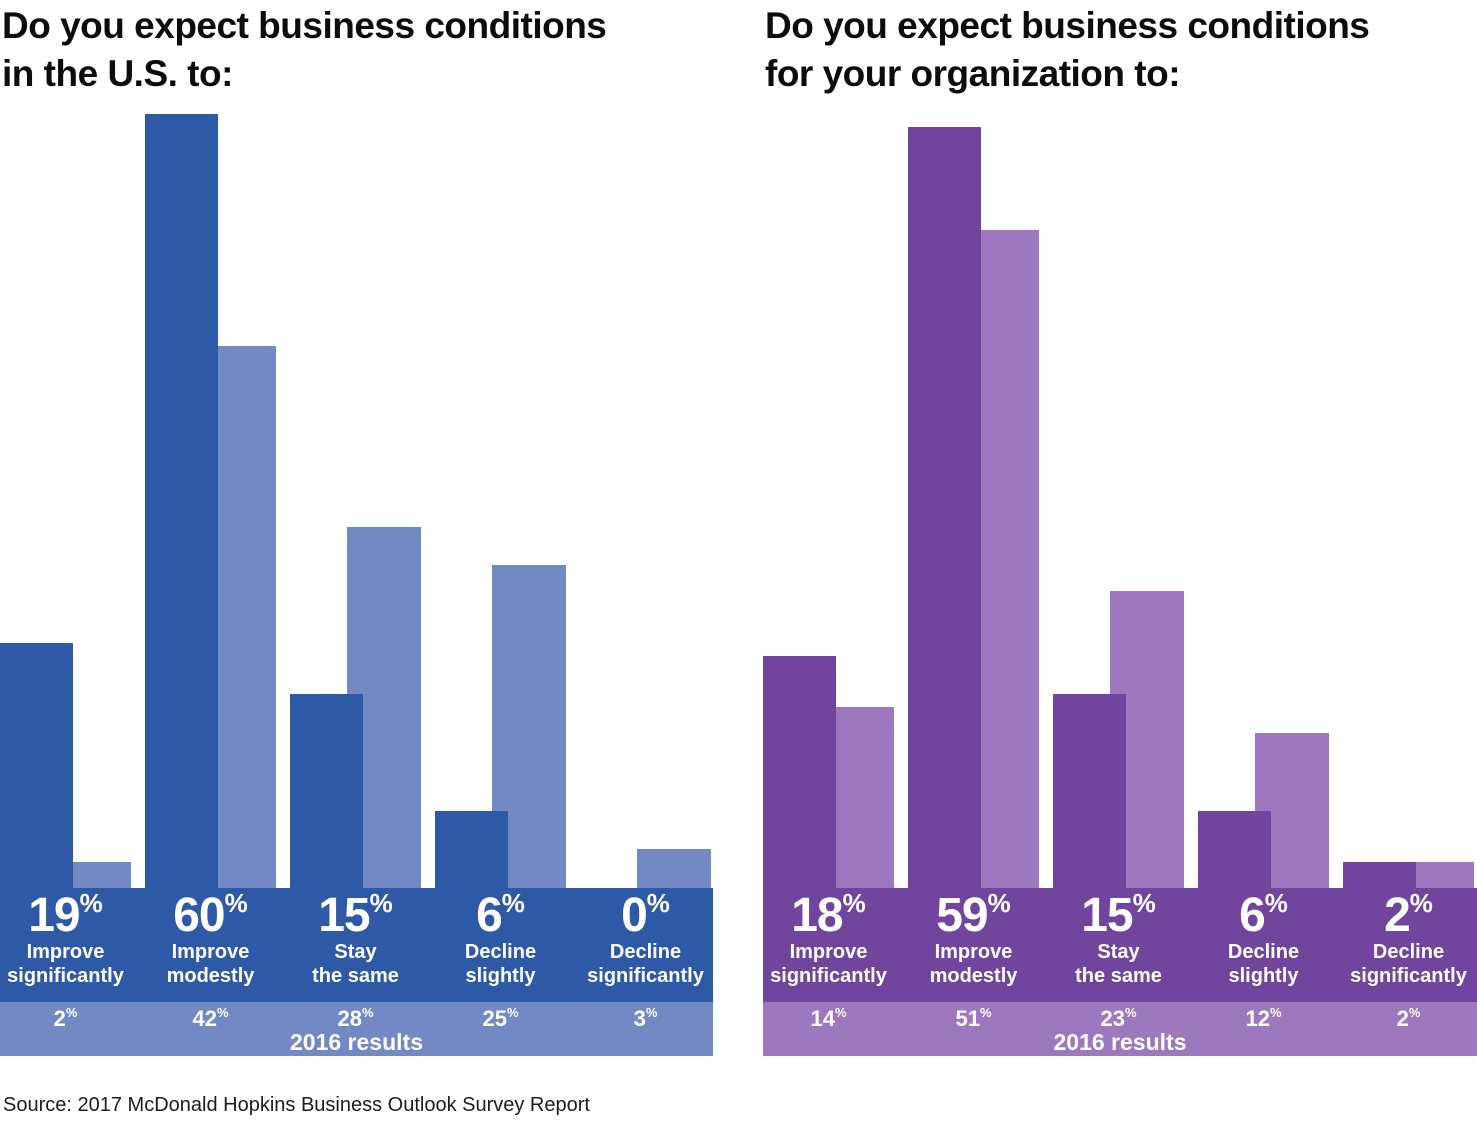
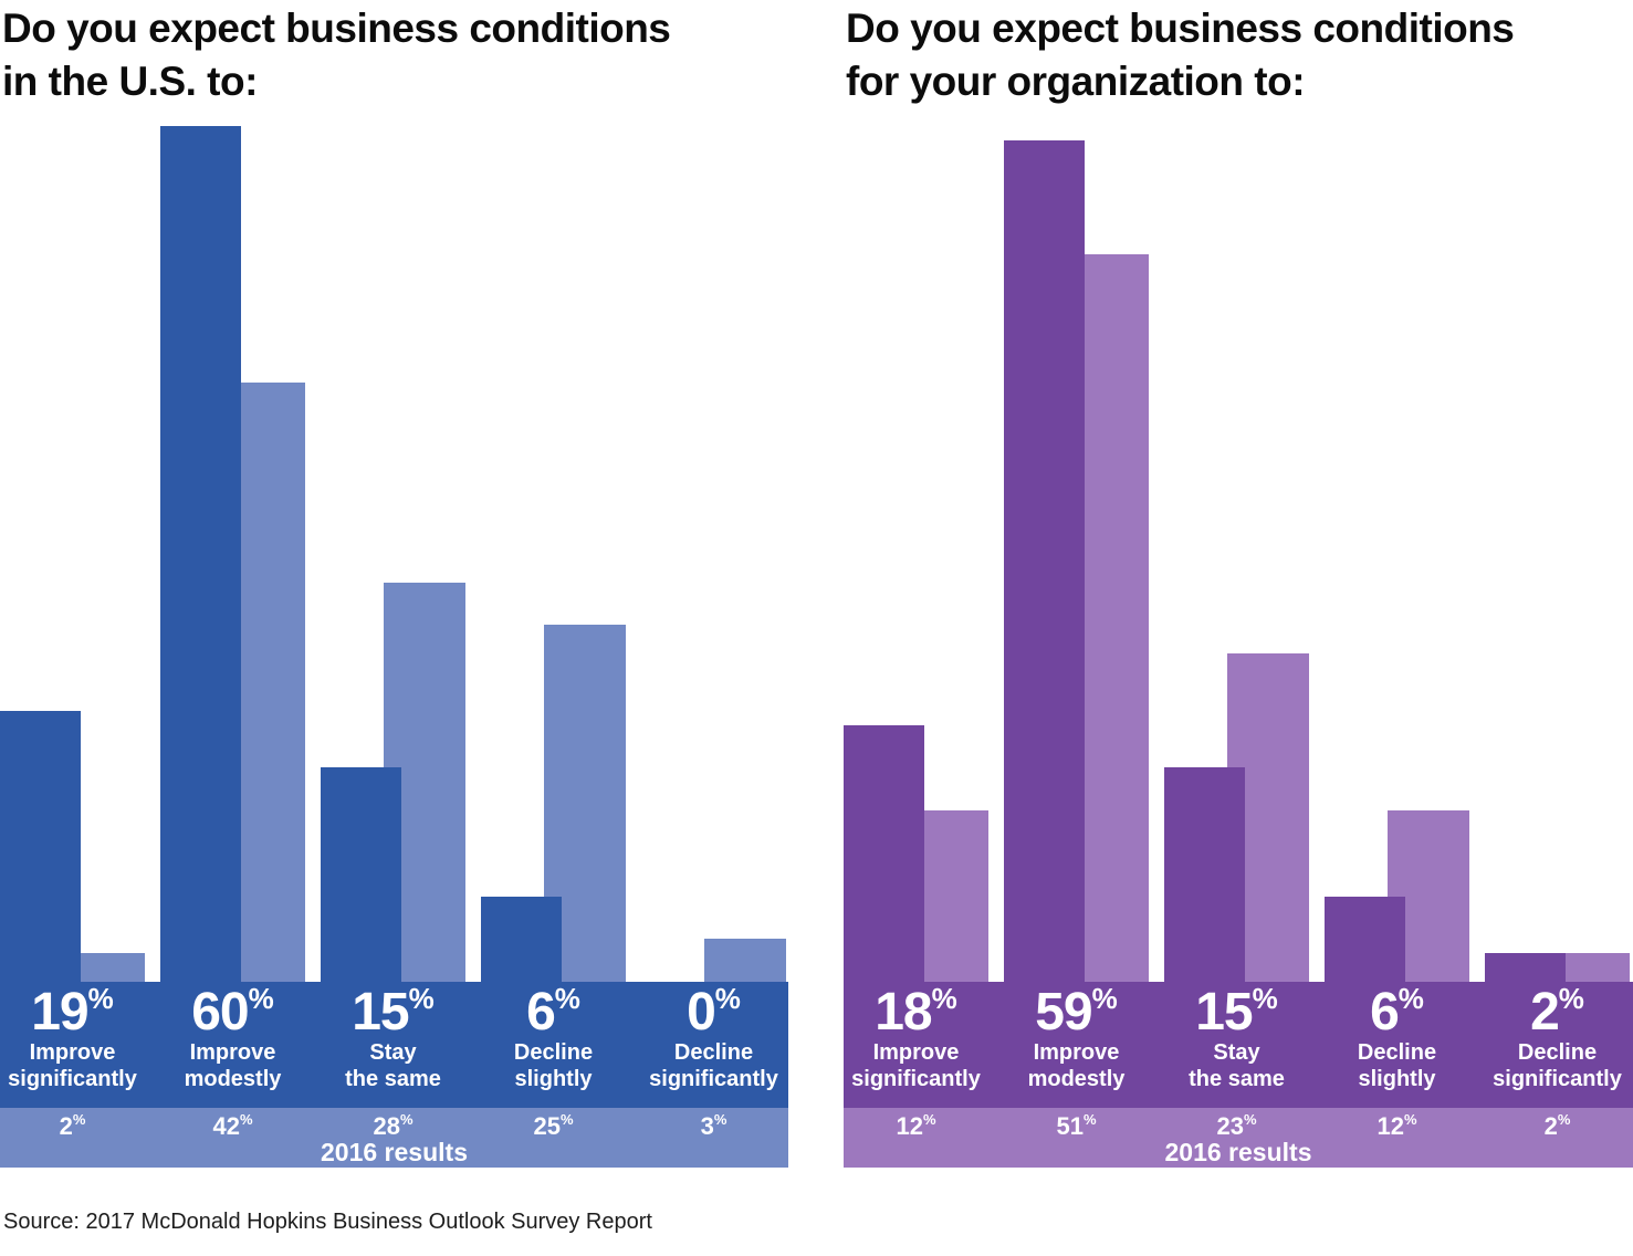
Do you expect business conditions for your organization to:/2016 results/Improve significantly: 14 -> 12
